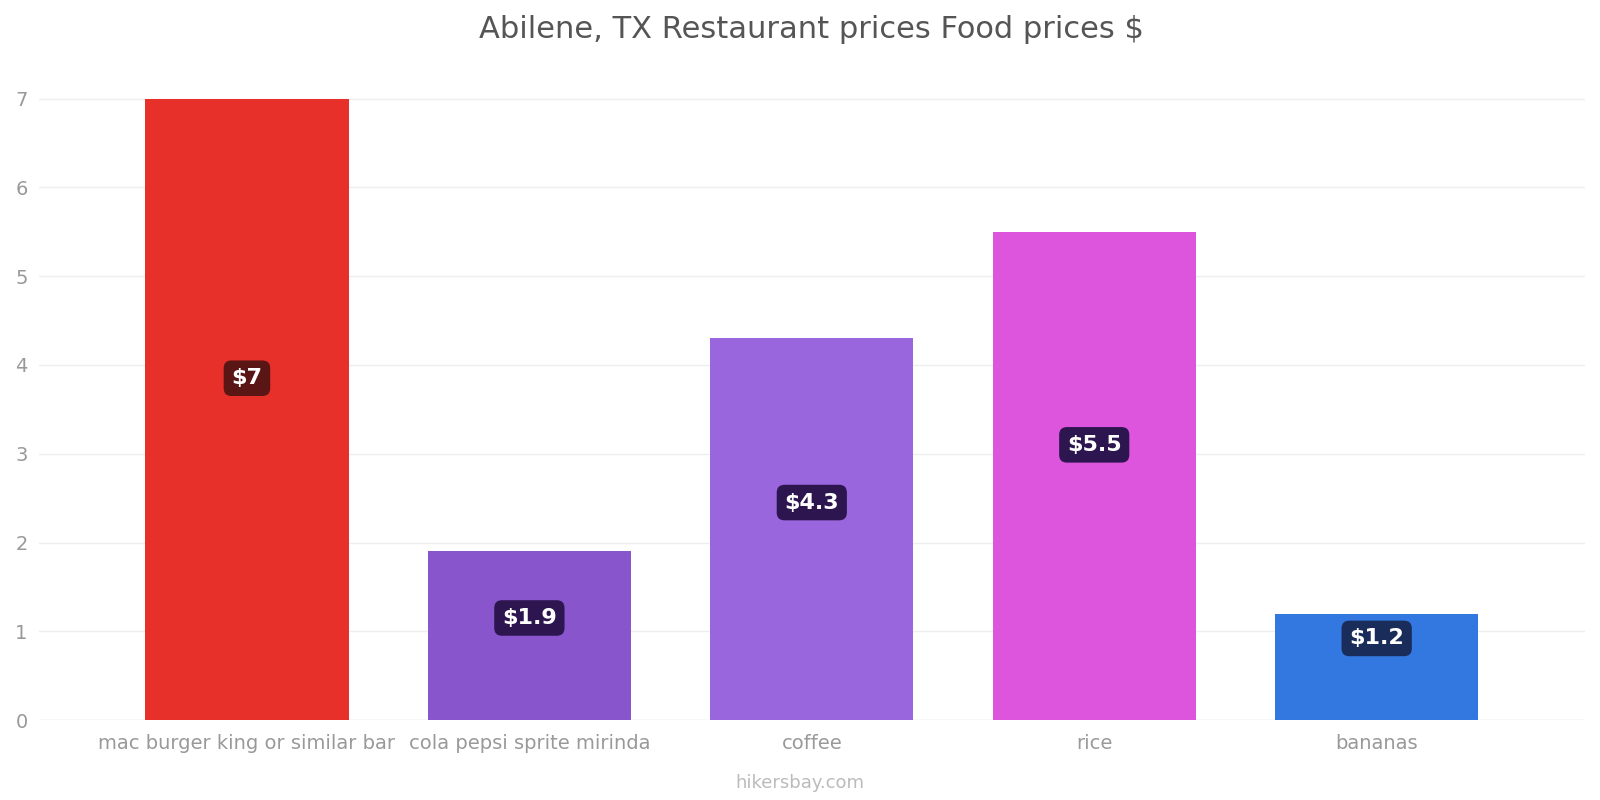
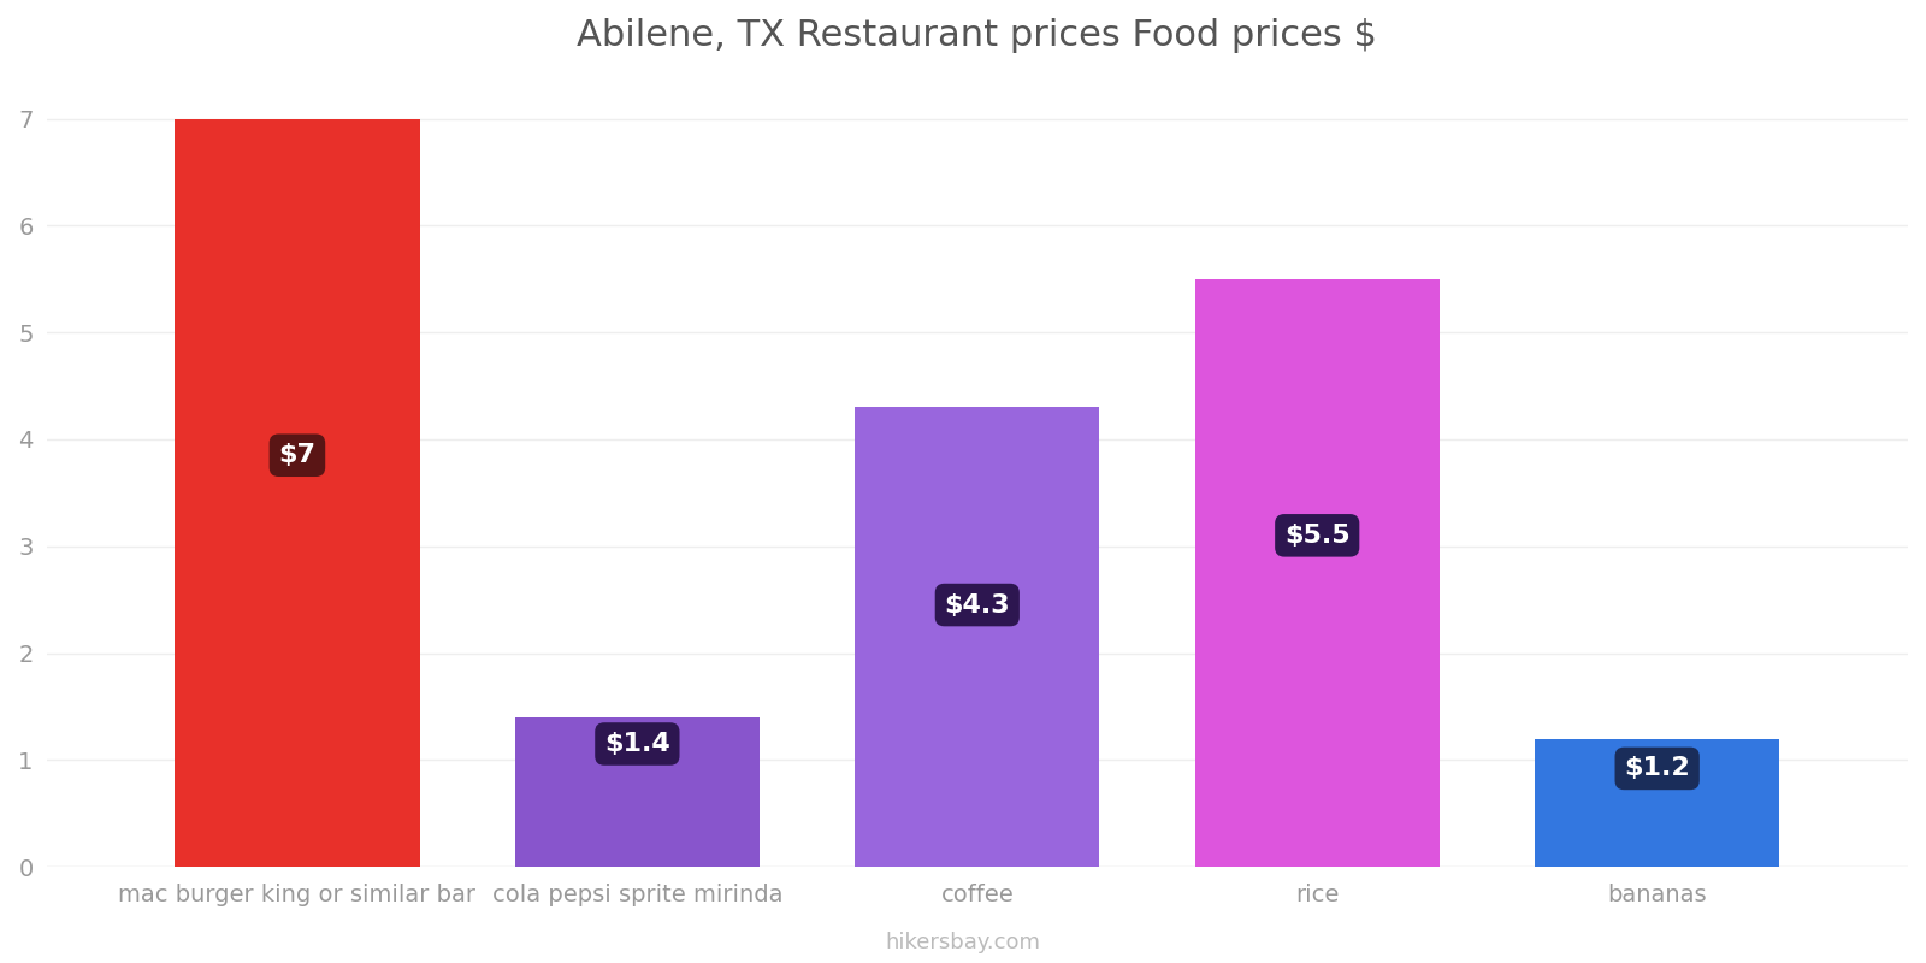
cola pepsi sprite mirinda: $1.9 -> $1.4
